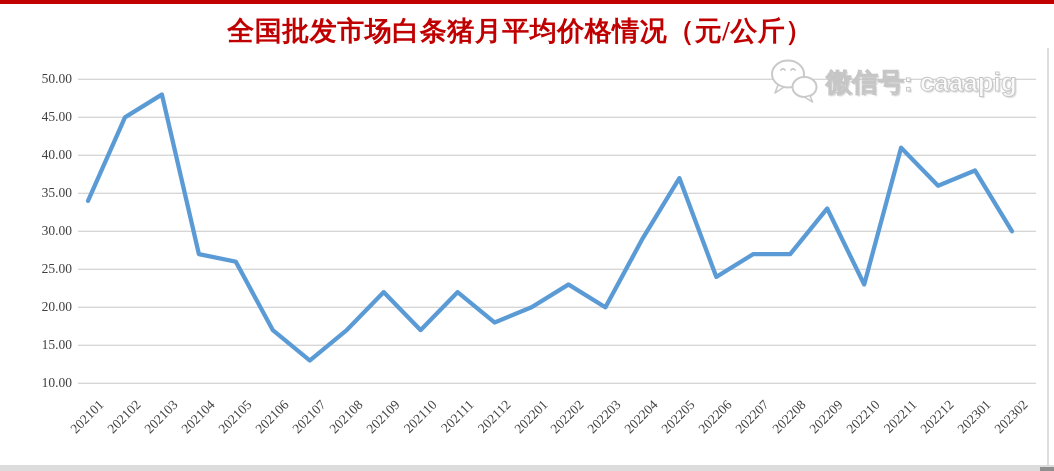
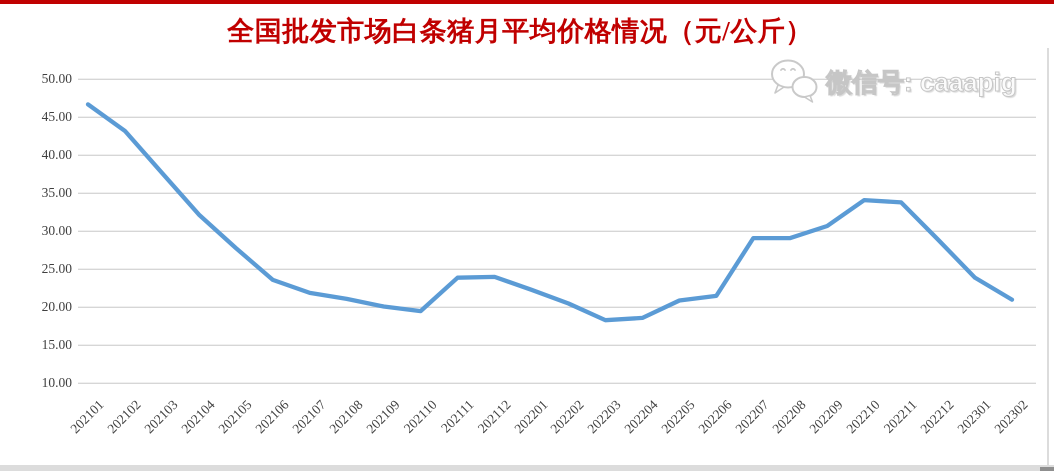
202101: 34 -> 47
202102: 45 -> 43
202103: 48 -> 38
202104: 27 -> 32
202105: 26 -> 28
202106: 17 -> 24
202107: 13 -> 22
202108: 17 -> 21
202109: 22 -> 20
202110: 17 -> 20
202111: 22 -> 24
202112: 18 -> 24
202201: 20 -> 22
202202: 23 -> 20
202203: 20 -> 18
202204: 29 -> 19
202205: 37 -> 21
202206: 24 -> 22
202207: 27 -> 29
202208: 27 -> 29
202209: 33 -> 31
202210: 23 -> 34
202211: 41 -> 34
202212: 36 -> 29
202301: 38 -> 24
202302: 30 -> 21
